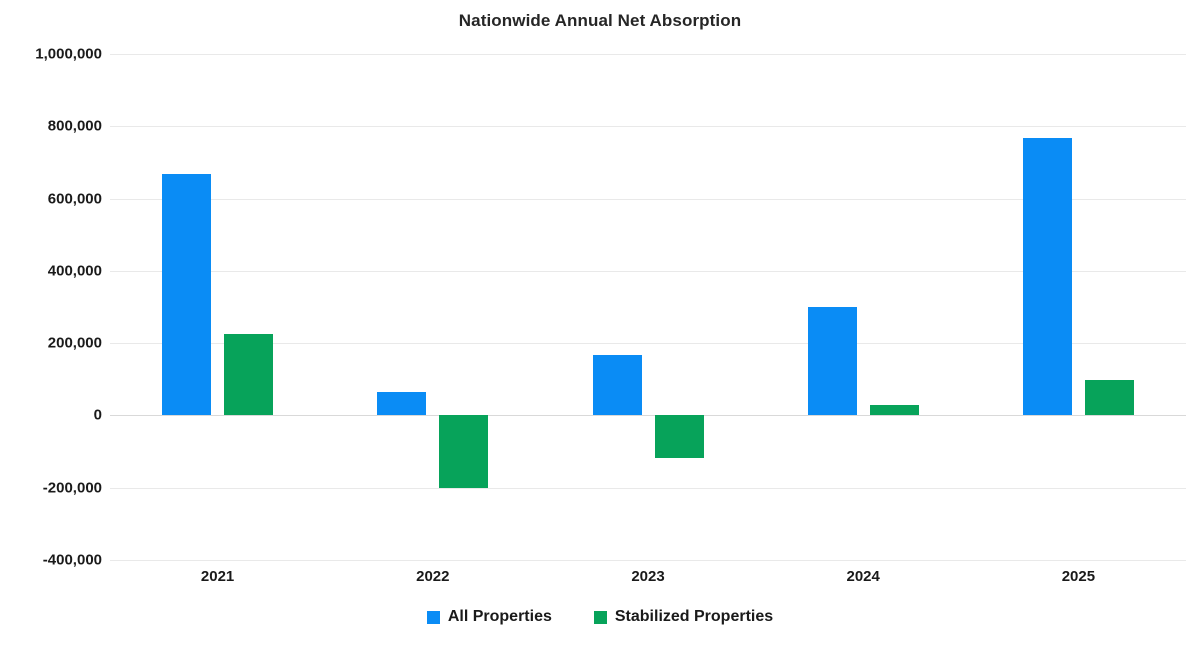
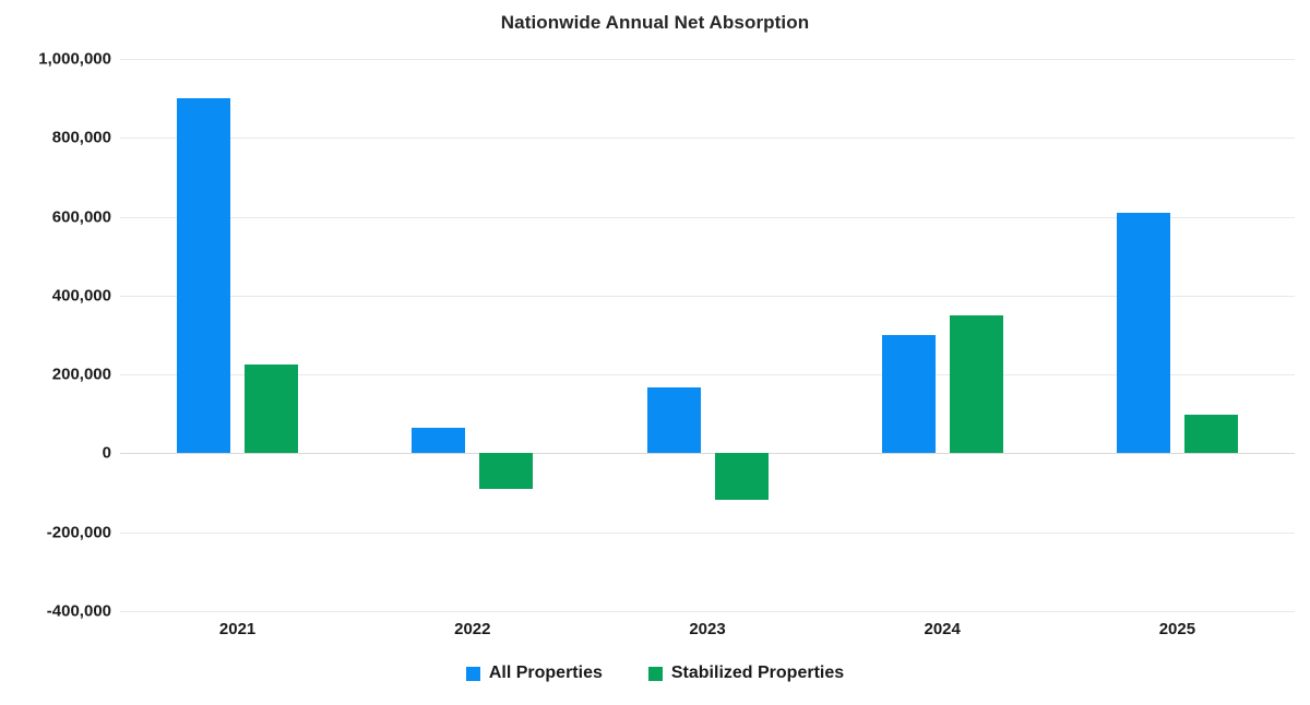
All Properties/2021: 670000 -> 900000
Stabilized Properties/2022: -200000 -> -90000
Stabilized Properties/2024: 30000 -> 350000
All Properties/2025: 770000 -> 610000
